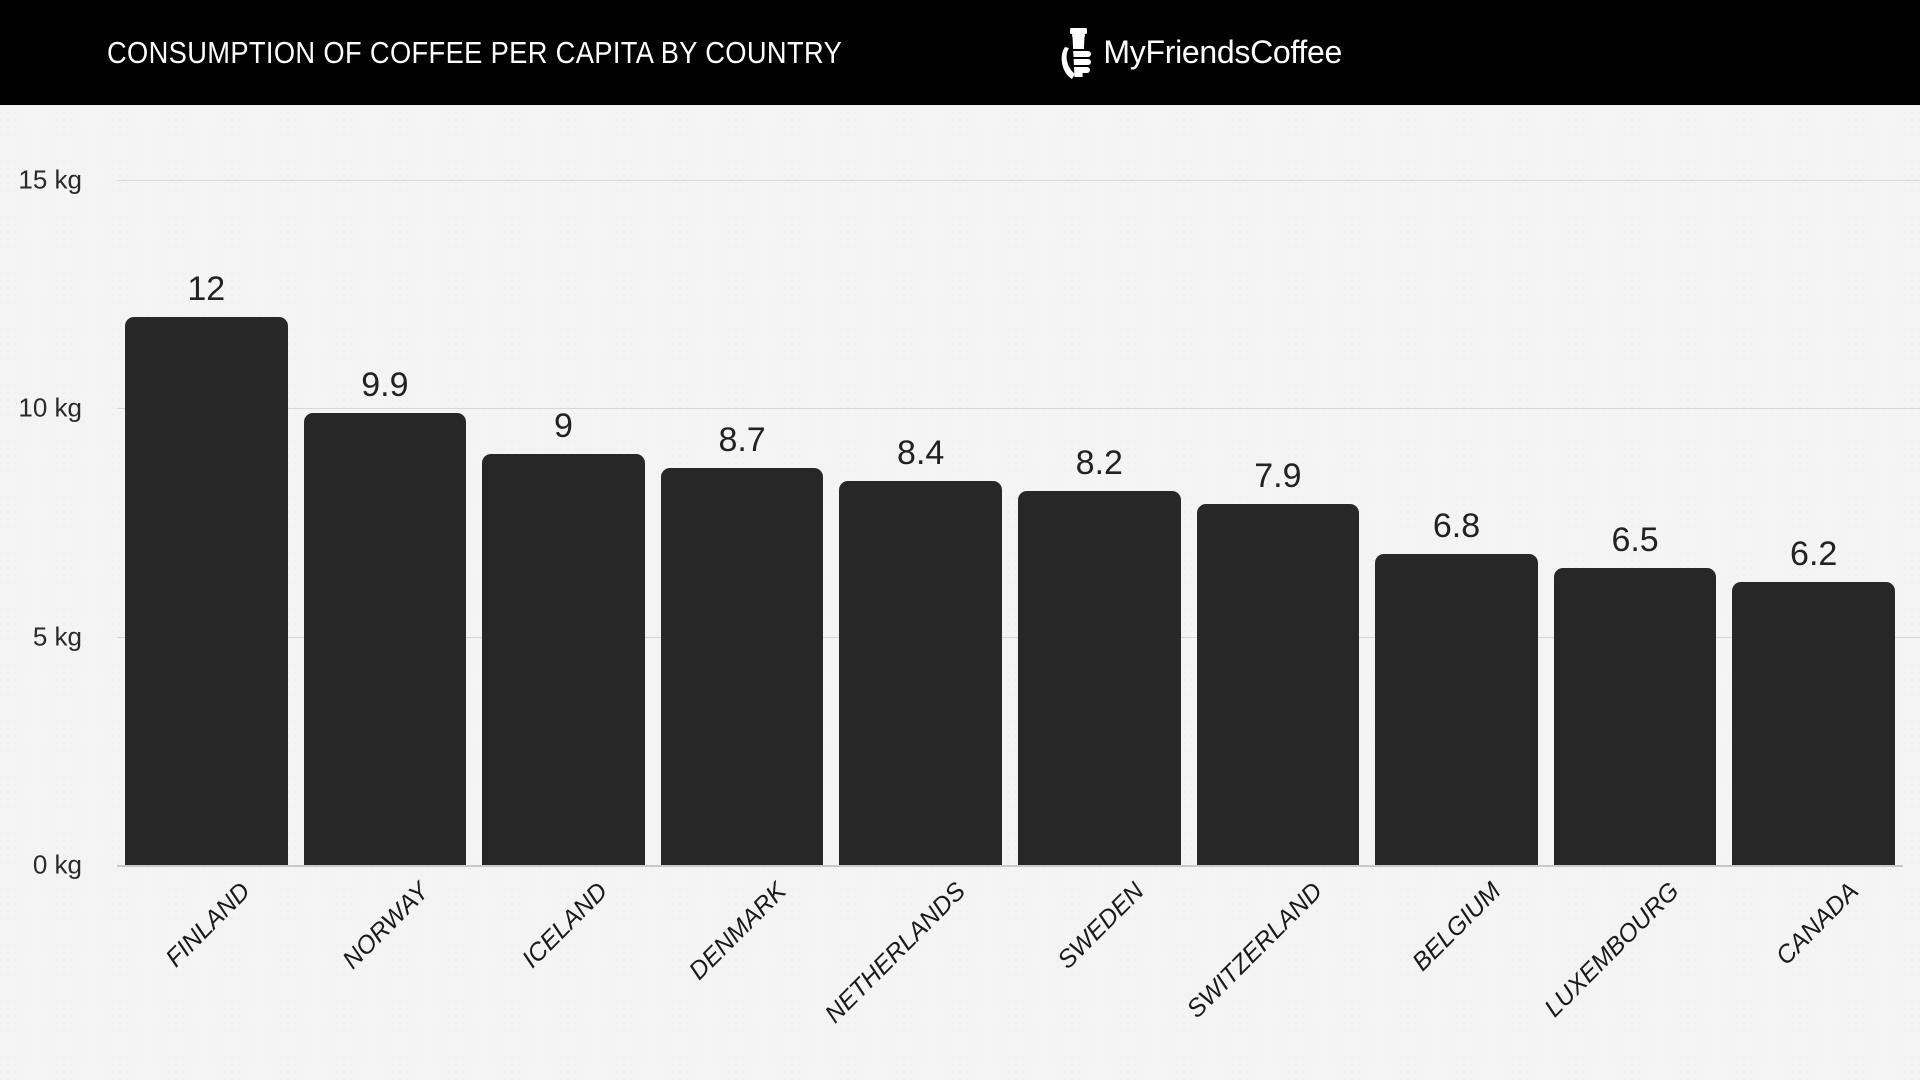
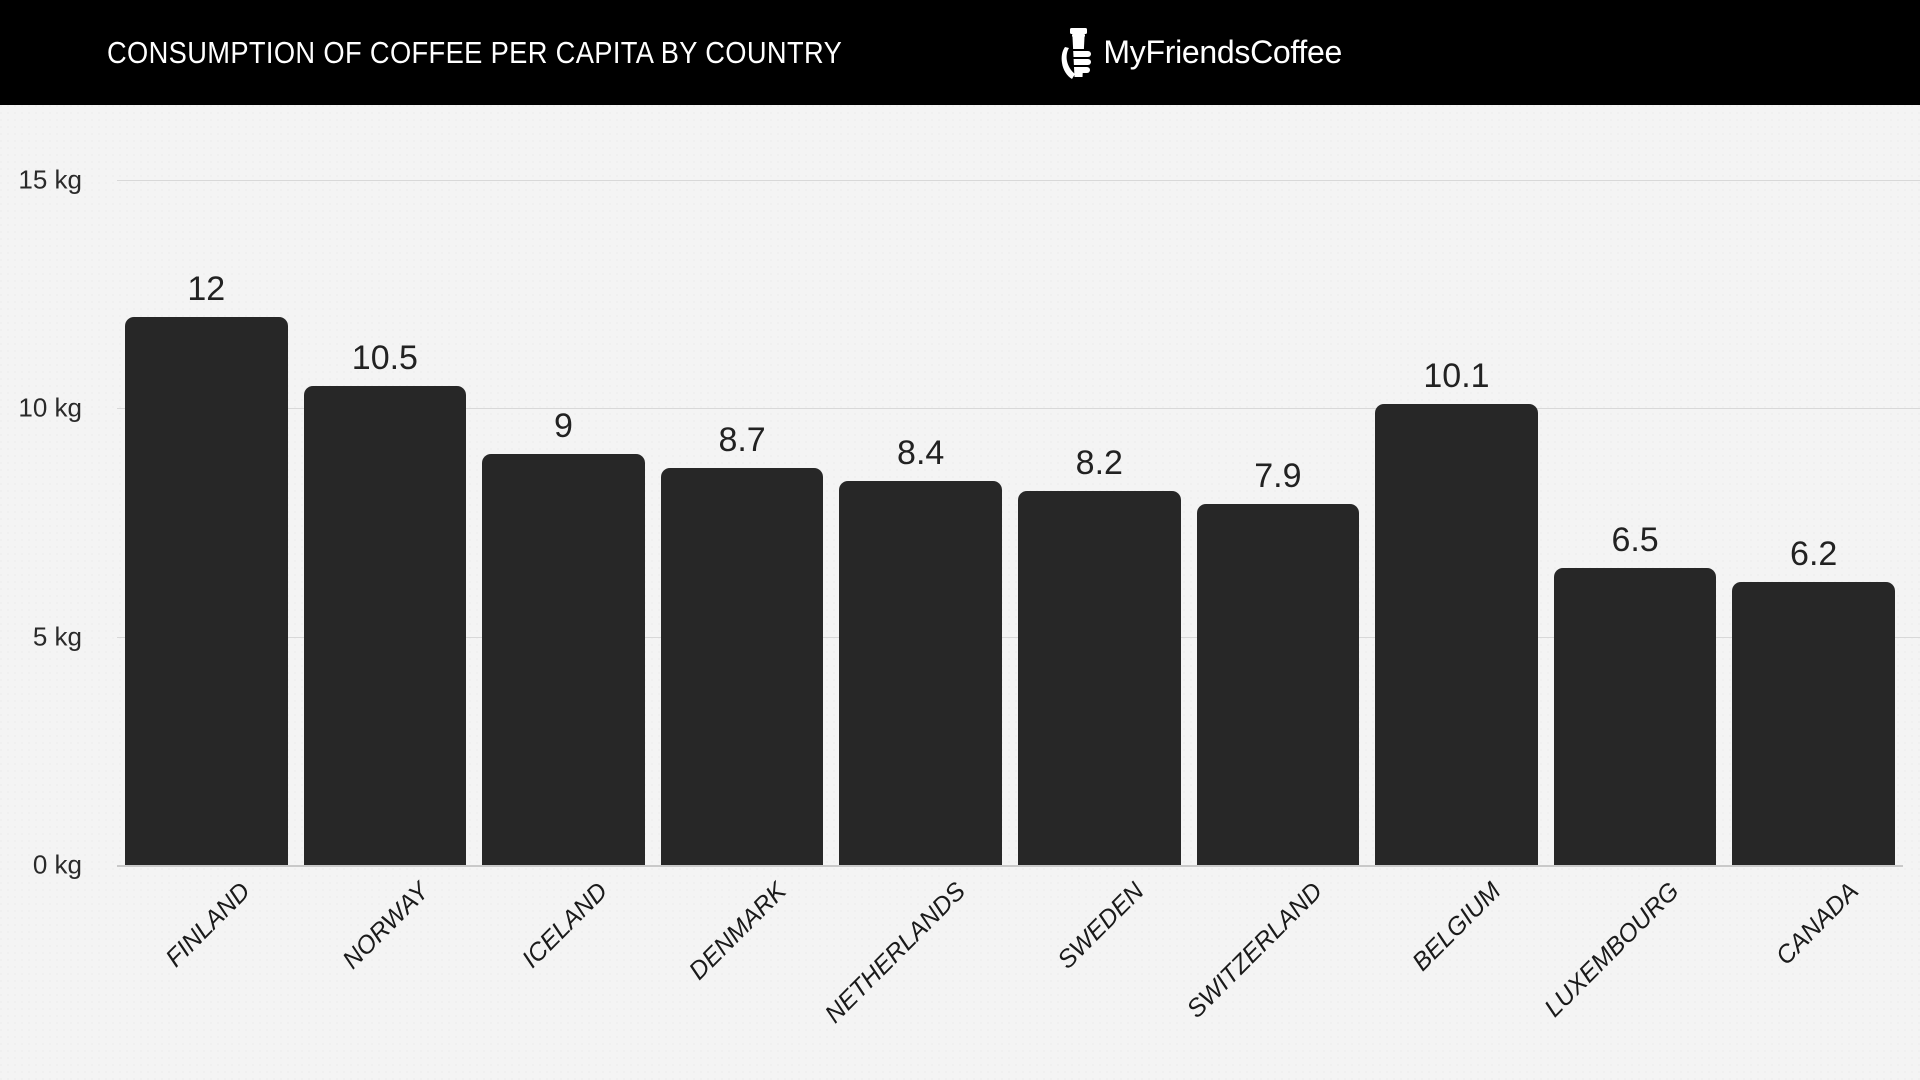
NORWAY: 9.9 -> 10.5
BELGIUM: 6.8 -> 10.1
